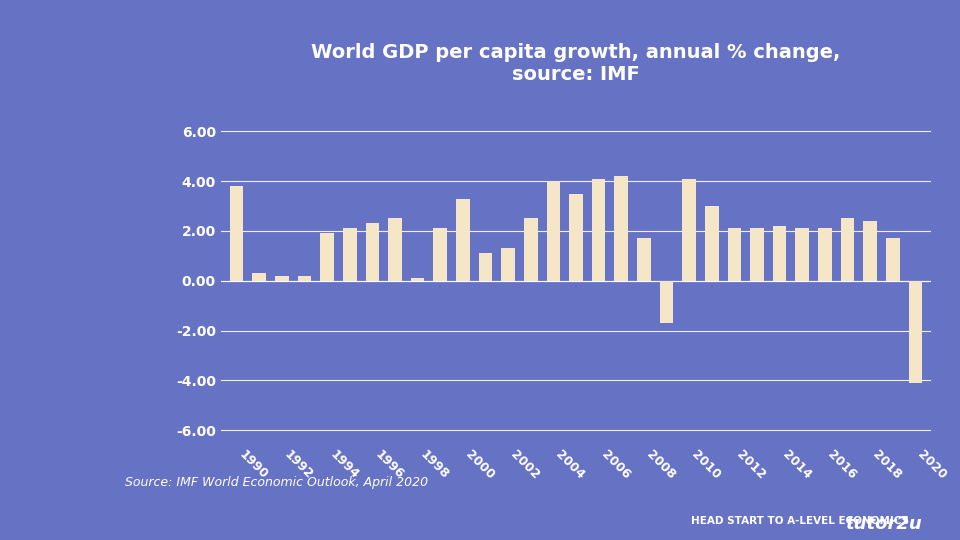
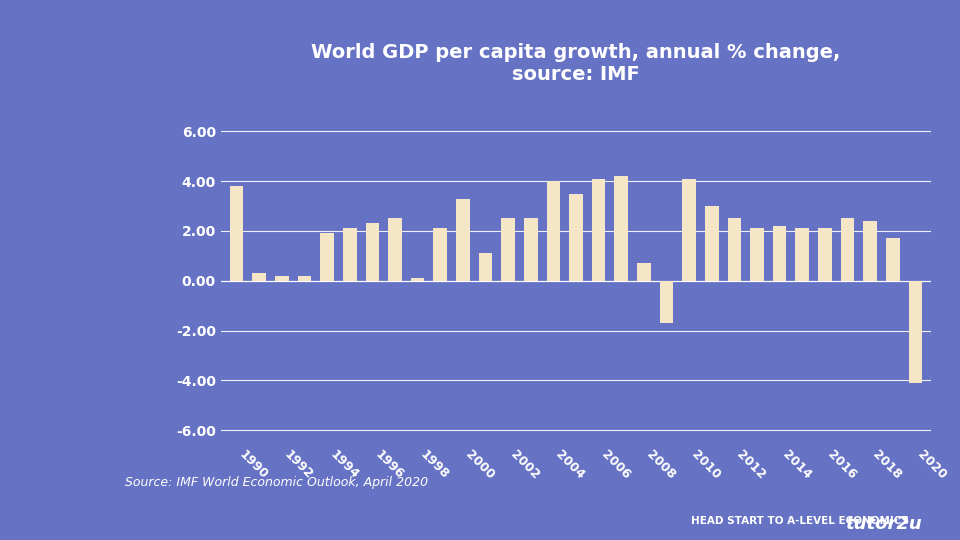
2002: 1.3 -> 2.5
2008: 1.7 -> 0.7
2012: 2.1 -> 2.5
